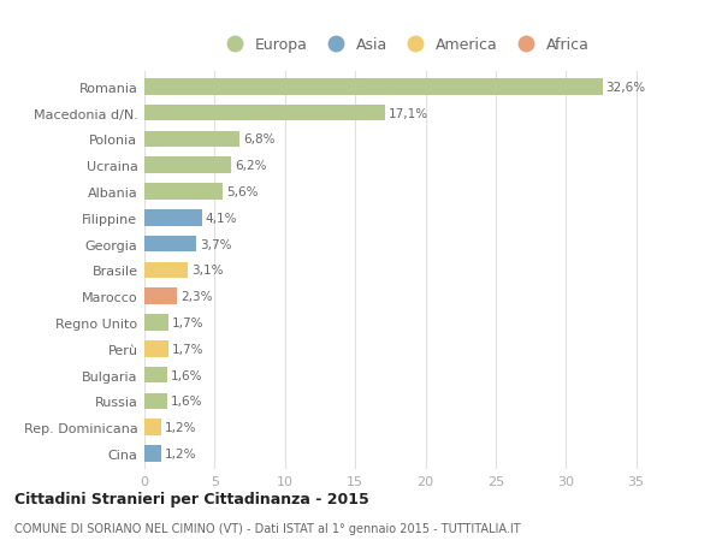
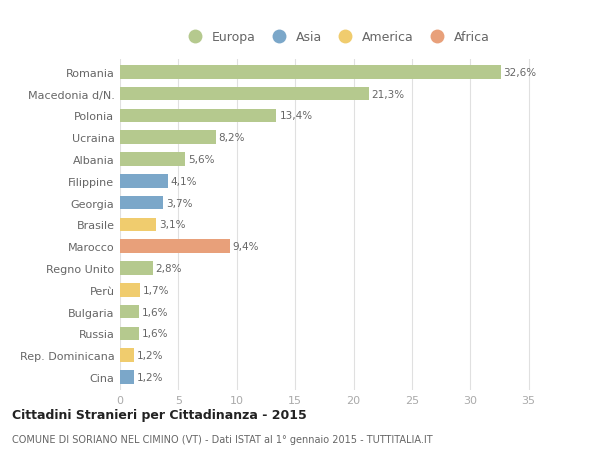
Macedonia d/N.: 17,1% -> 21,3%
Polonia: 6,8% -> 13,4%
Ucraina: 6,2% -> 8,2%
Marocco: 2,3% -> 9,4%
Regno Unito: 1,7% -> 2,8%
